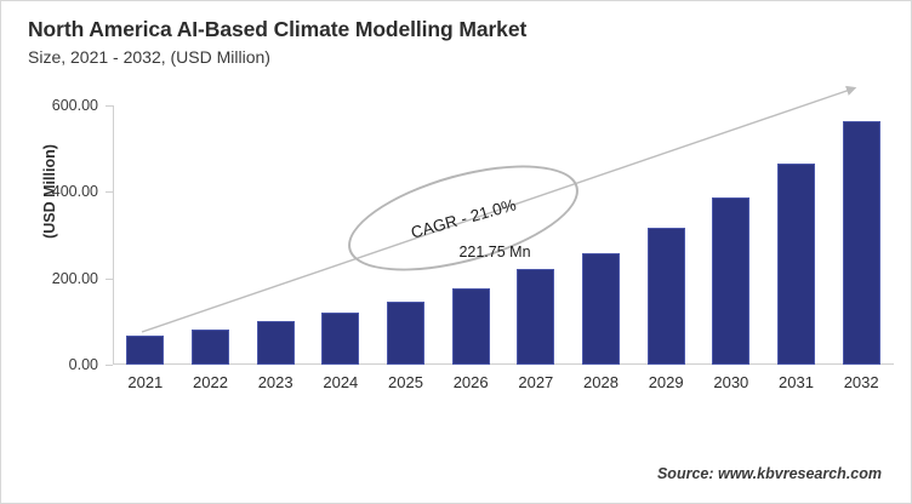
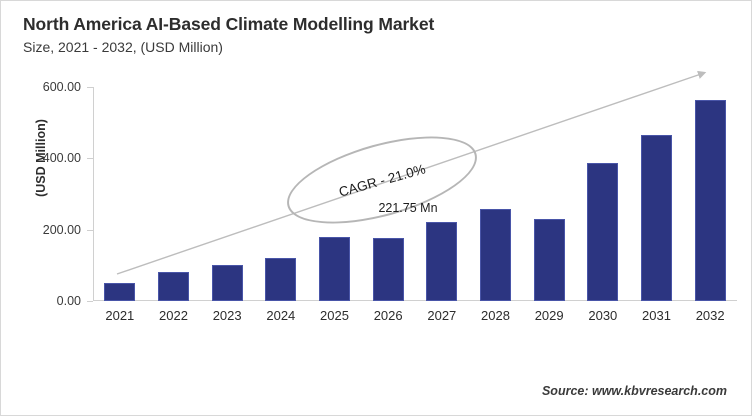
2021: 70 -> 50
2025: 150 -> 180
2029: 320 -> 230
